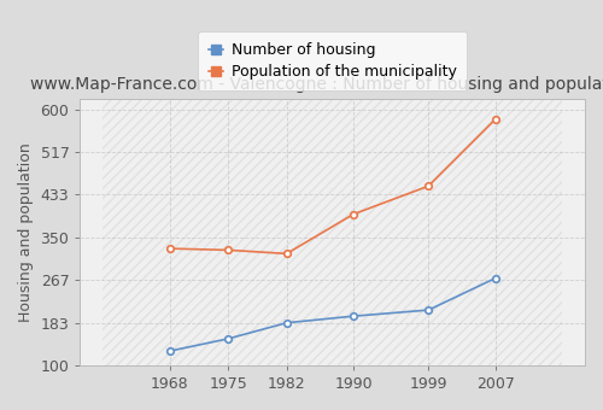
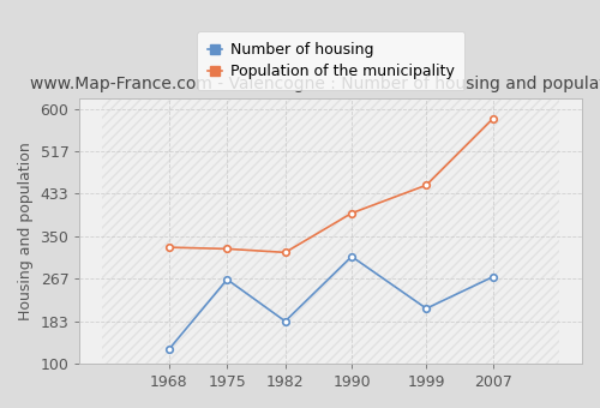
Number of housing/1975: 152 -> 265
Number of housing/1990: 196 -> 310
